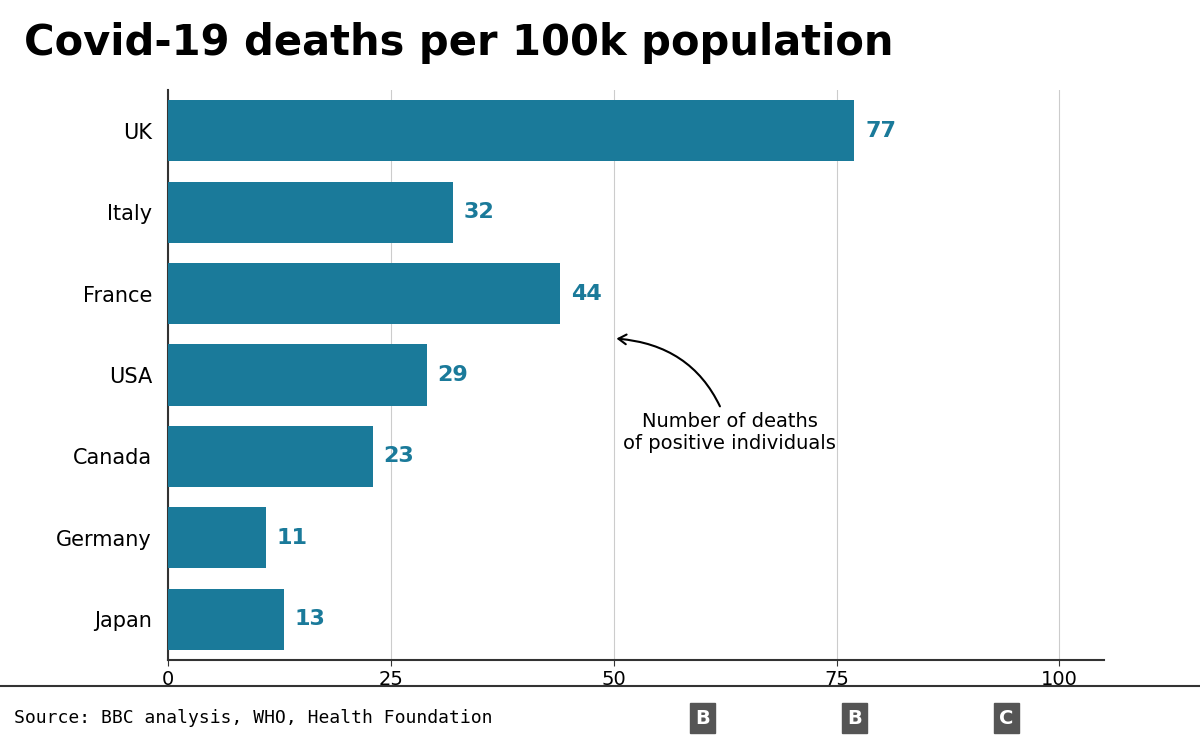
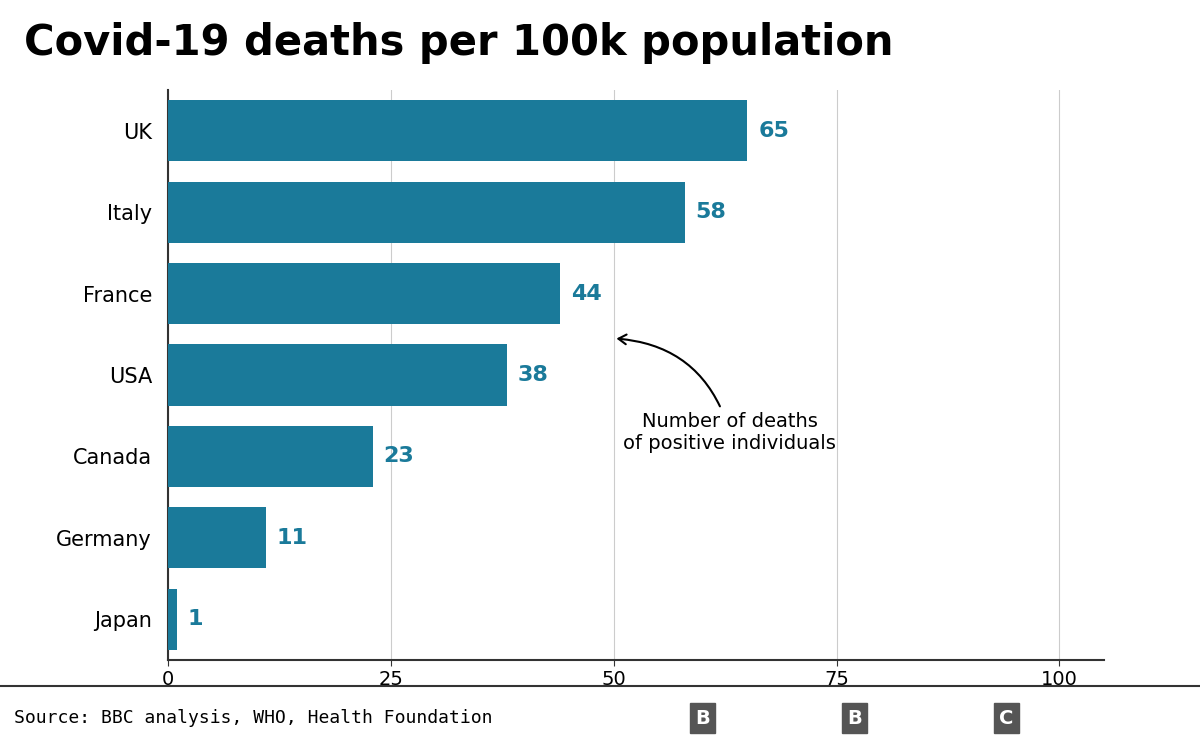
UK: 77 -> 65
Italy: 32 -> 58
USA: 29 -> 38
Japan: 13 -> 1
